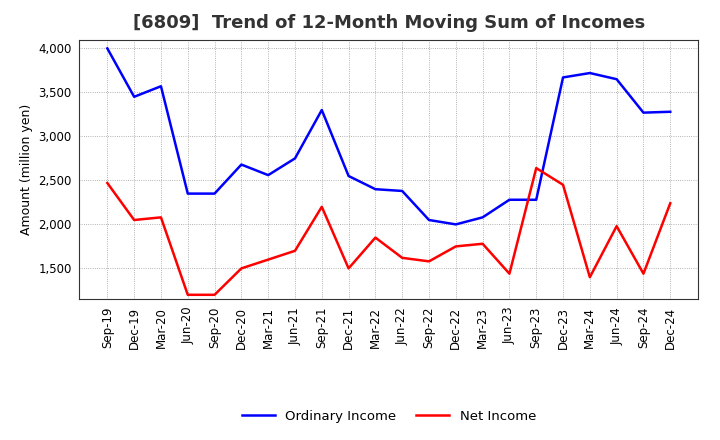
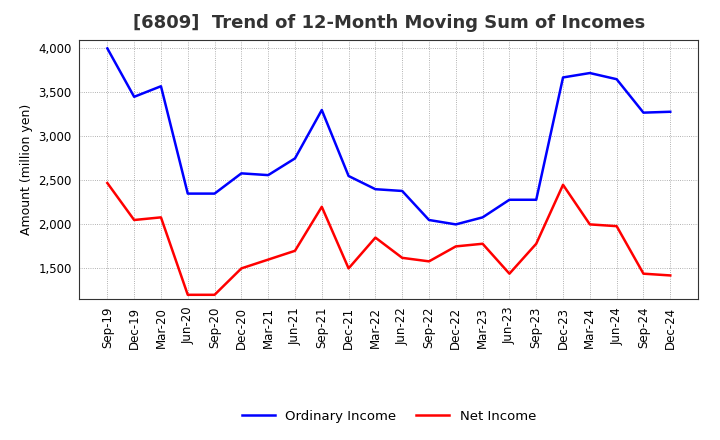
Ordinary Income/Dec-20: 2,680 -> 2,580
Net Income/Sep-23: 2,640 -> 1,780
Net Income/Mar-24: 1,400 -> 2,000
Net Income/Dec-24: 2,240 -> 1,420
